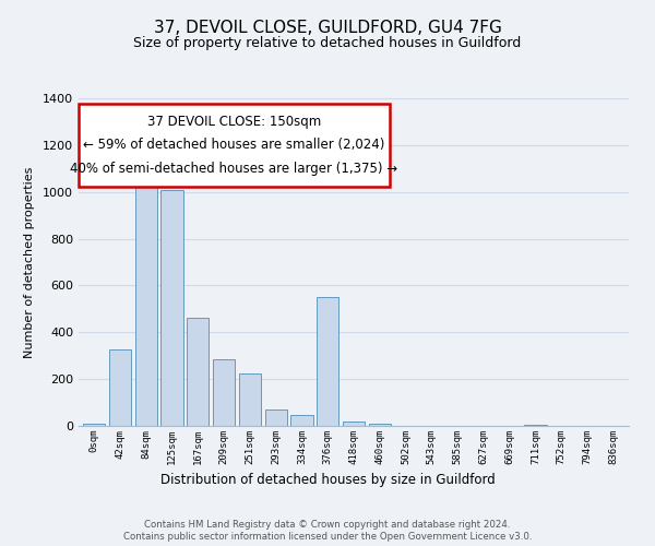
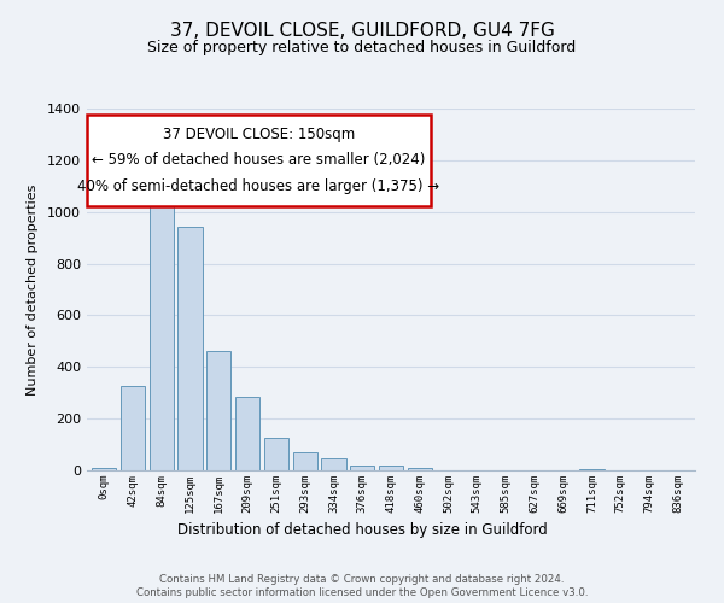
125sqm: 1010 -> 945
251sqm: 225 -> 125
376sqm: 550 -> 18
